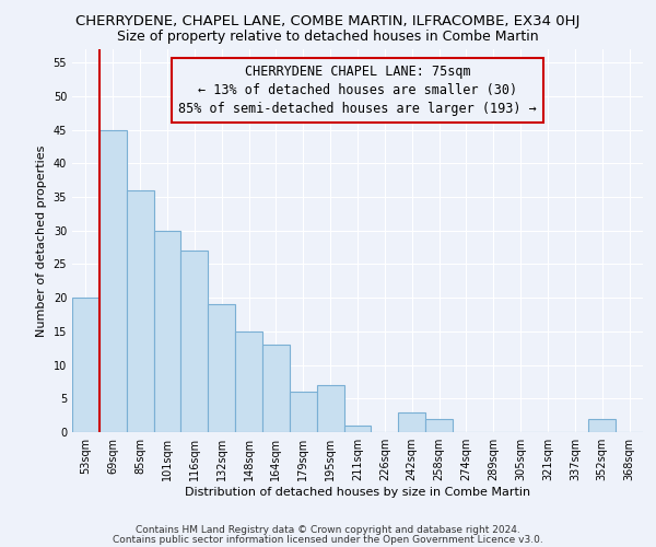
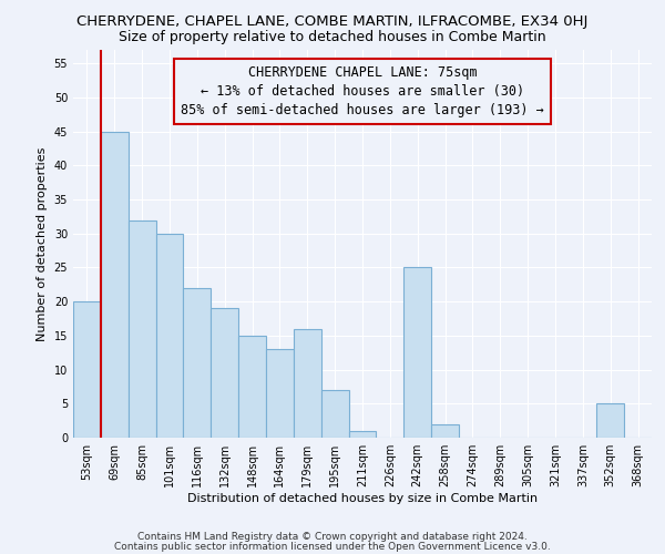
85sqm: 36 -> 32
116sqm: 27 -> 22
179sqm: 6 -> 16
242sqm: 3 -> 25
352sqm: 2 -> 5
